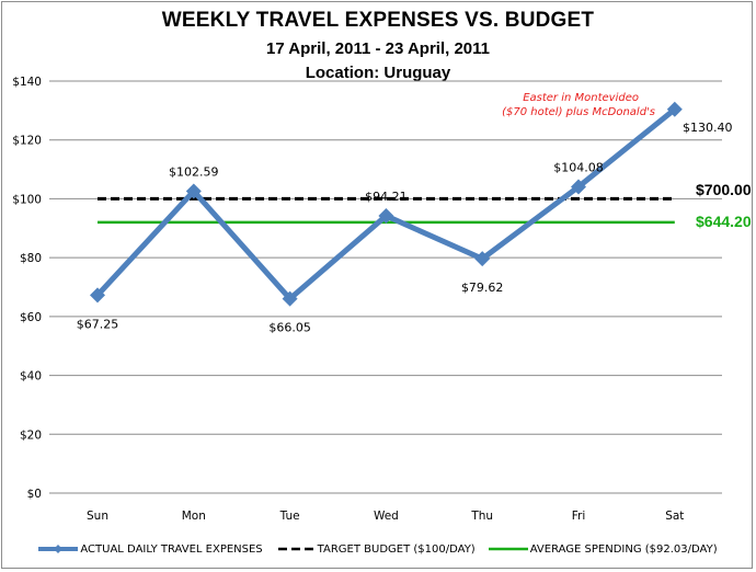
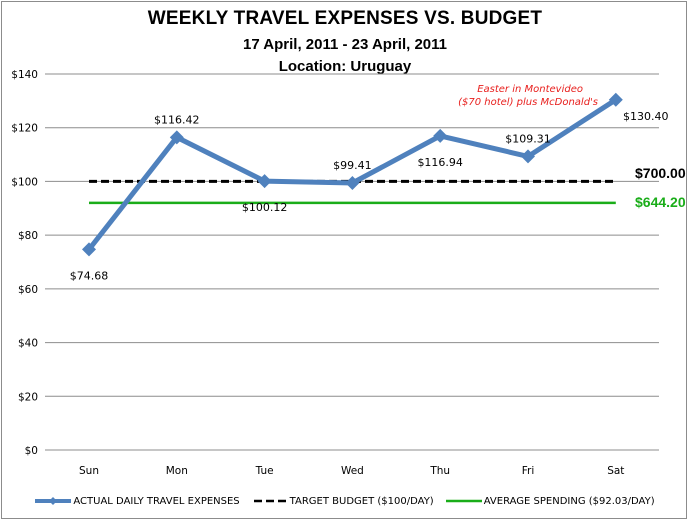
ACTUAL DAILY TRAVEL EXPENSES/Sun: $67.25 -> $74.68
ACTUAL DAILY TRAVEL EXPENSES/Mon: $102.59 -> $116.42
ACTUAL DAILY TRAVEL EXPENSES/Tue: $66.05 -> $100.12
ACTUAL DAILY TRAVEL EXPENSES/Wed: $94.21 -> $99.41
ACTUAL DAILY TRAVEL EXPENSES/Thu: $79.62 -> $116.94
ACTUAL DAILY TRAVEL EXPENSES/Fri: $104.08 -> $109.31
